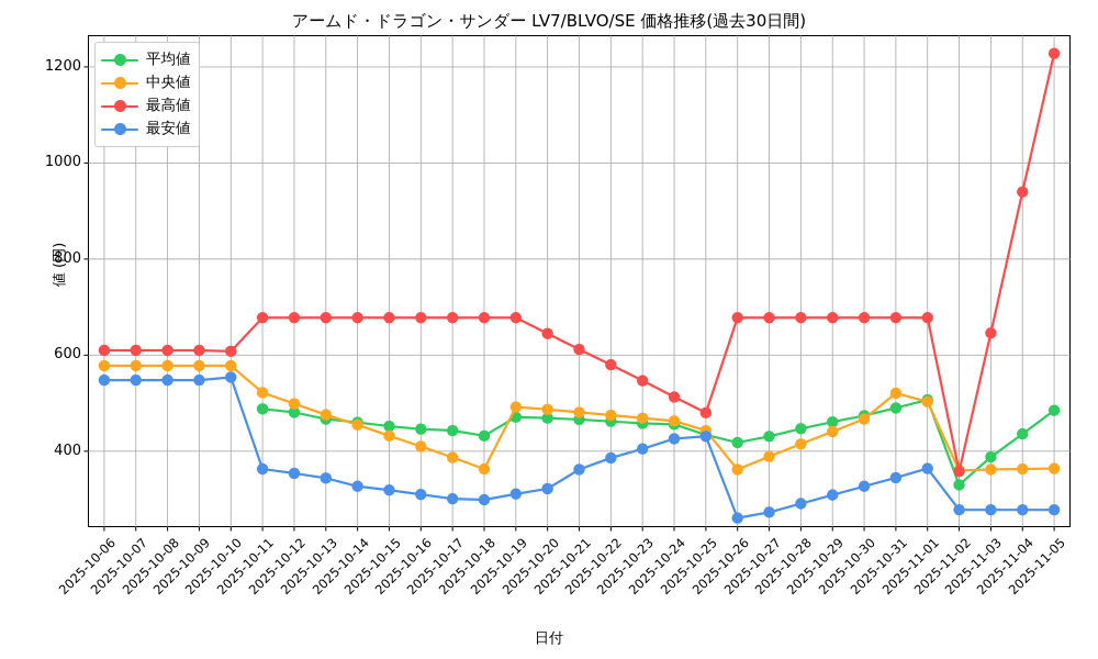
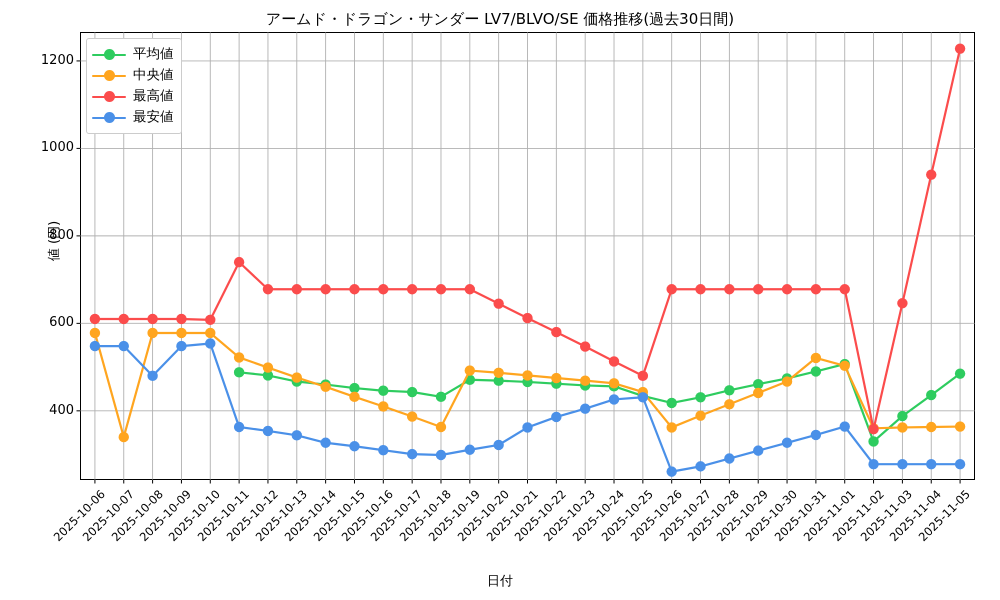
中央値/2025-10-07: 580 -> 340
最安値/2025-10-08: 550 -> 480
最高値/2025-10-11: 680 -> 740
